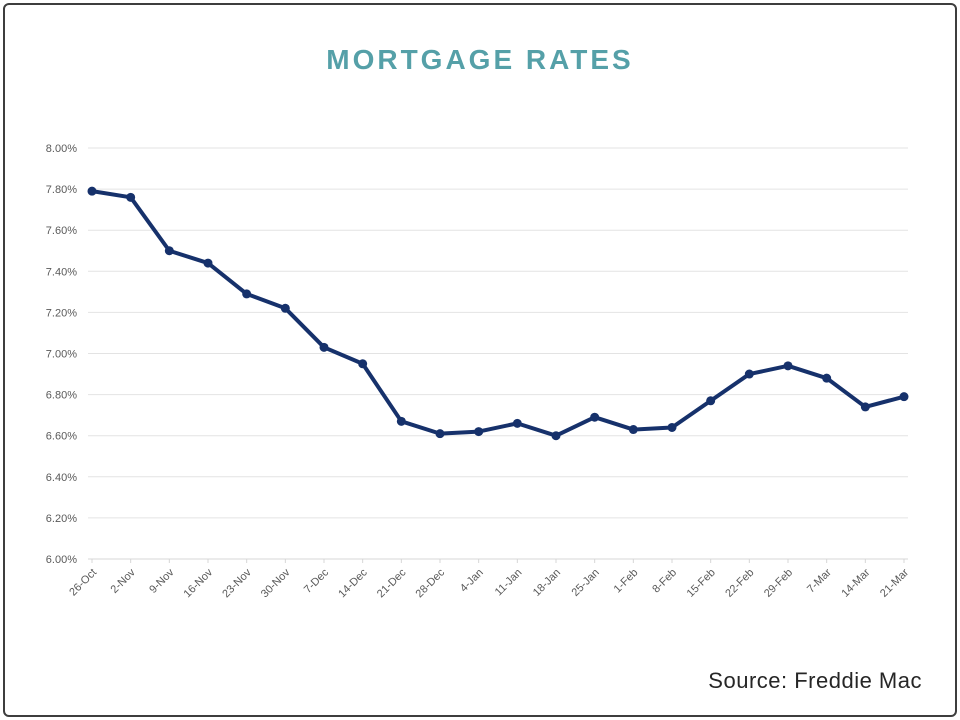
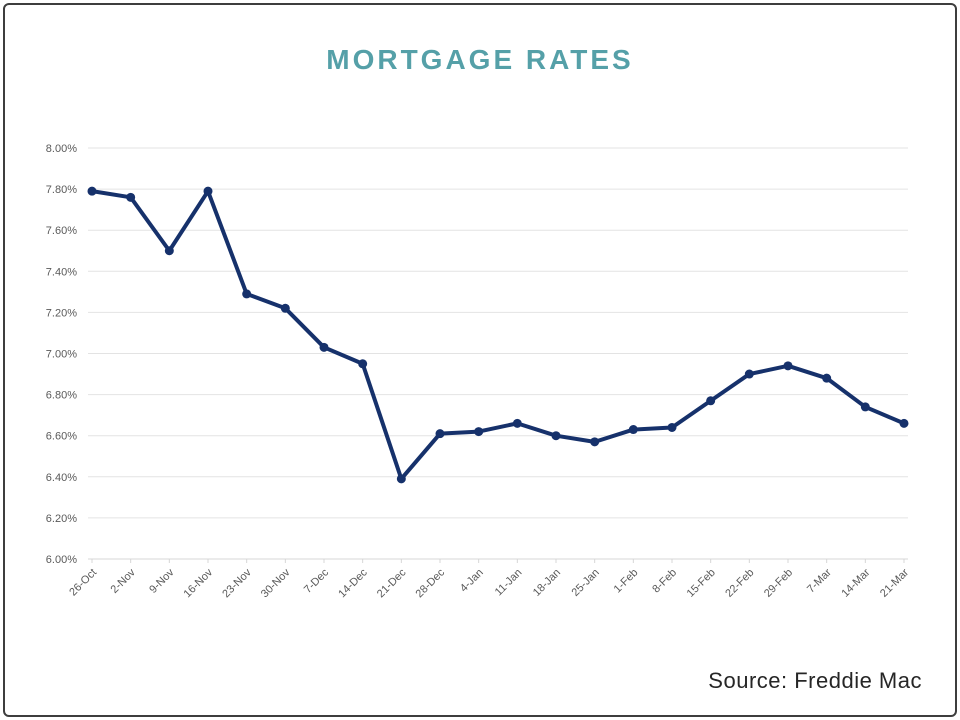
16-Nov: 7.44% -> 7.79%
21-Dec: 6.67% -> 6.39%
25-Jan: 6.69% -> 6.57%
21-Mar: 6.79% -> 6.66%
